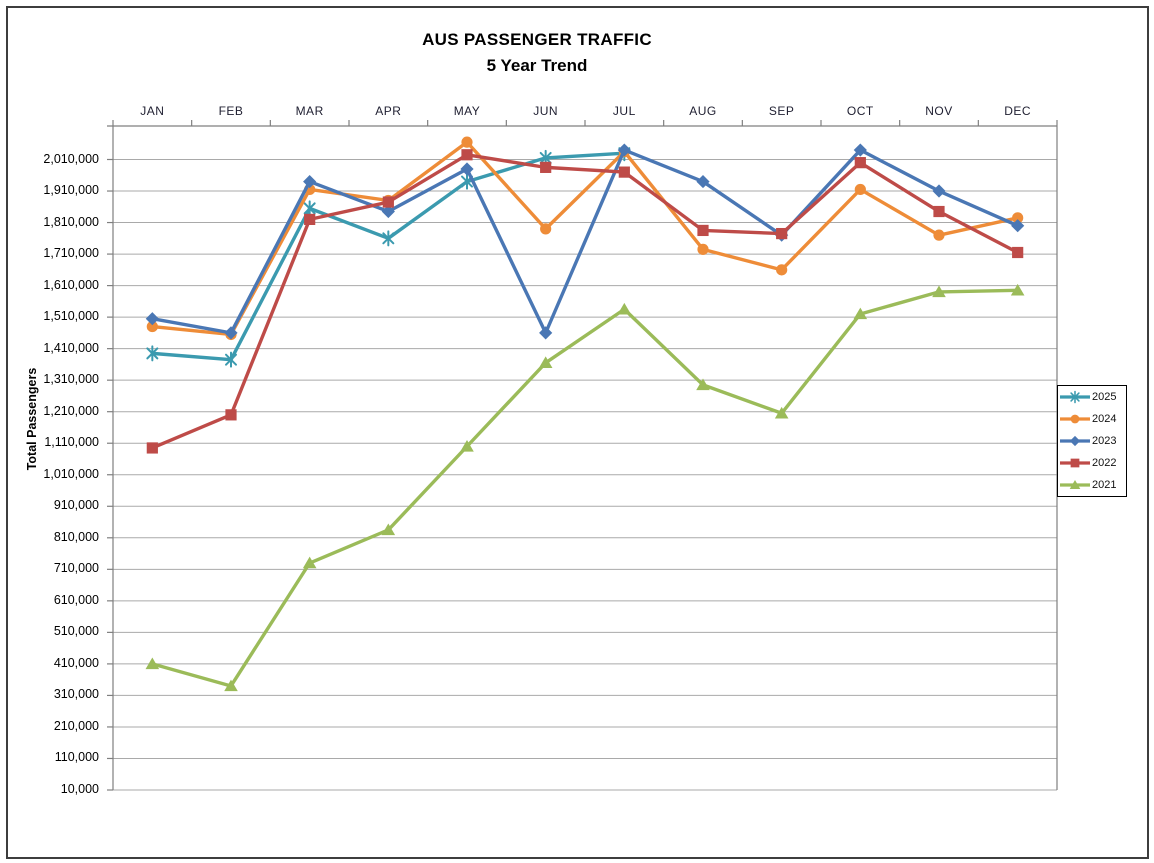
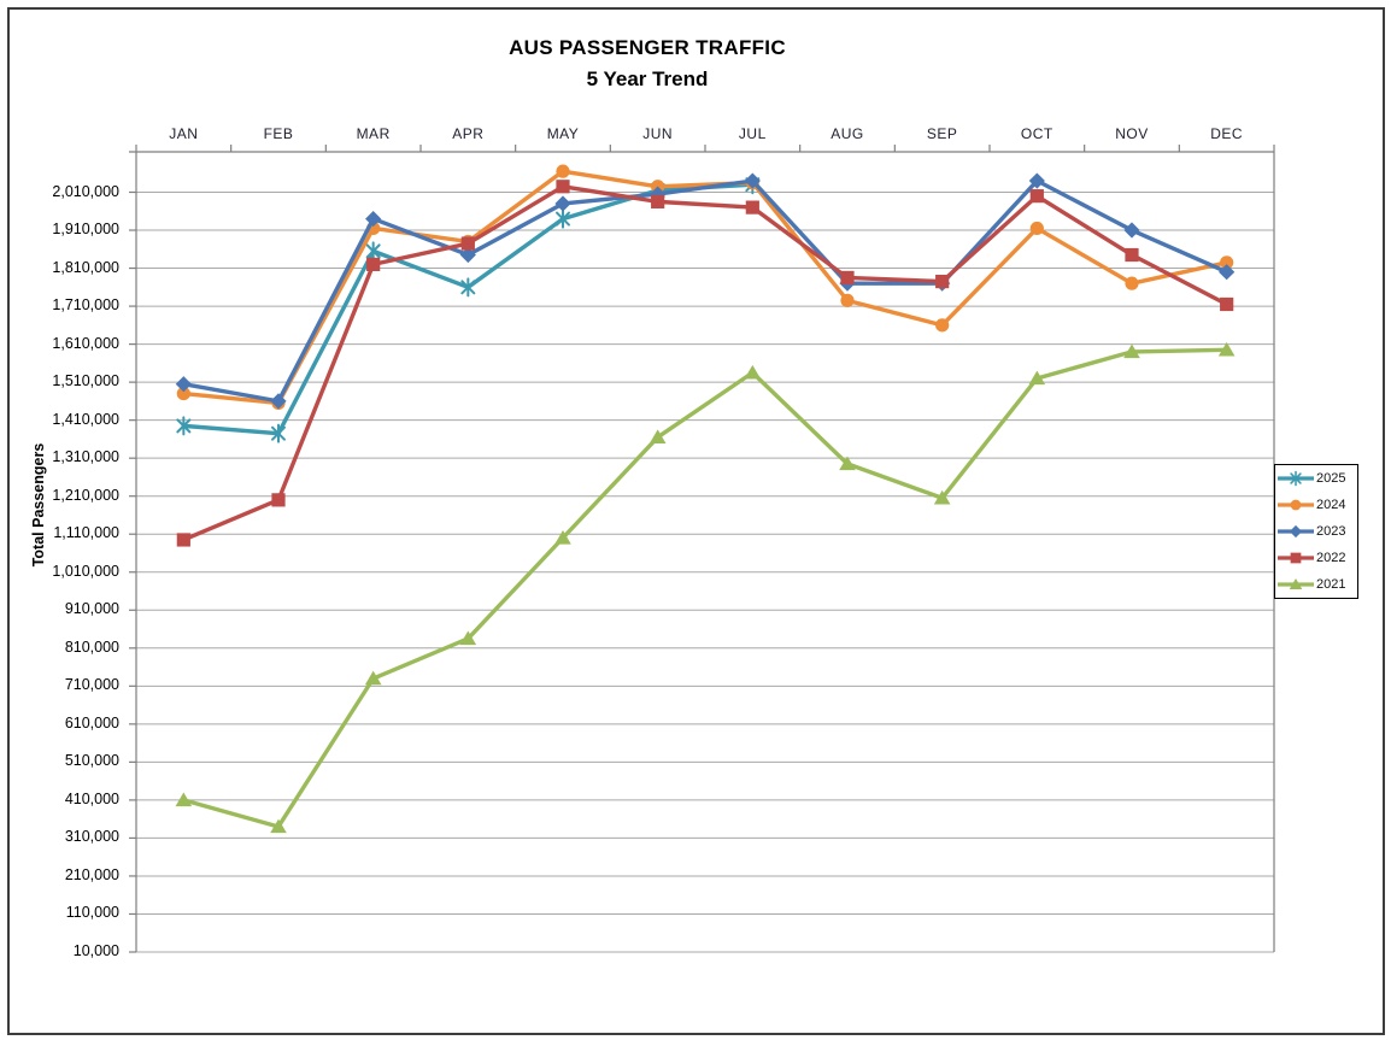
2024/JUN: 1790000 -> 2020000
2023/JUN: 1460000 -> 2000000
2023/AUG: 1940000 -> 1770000
